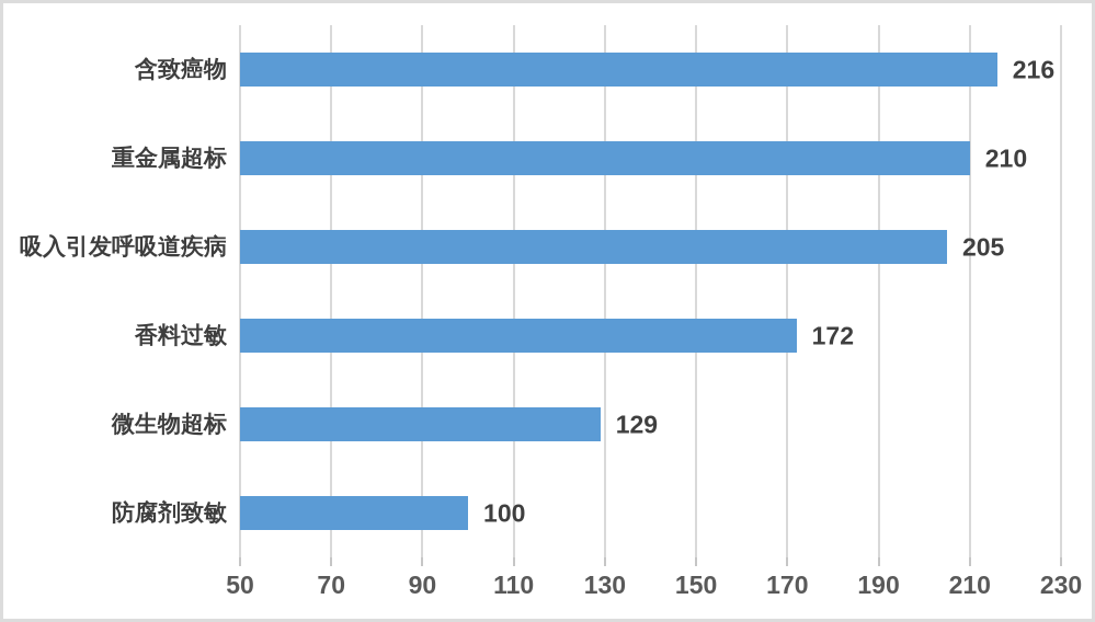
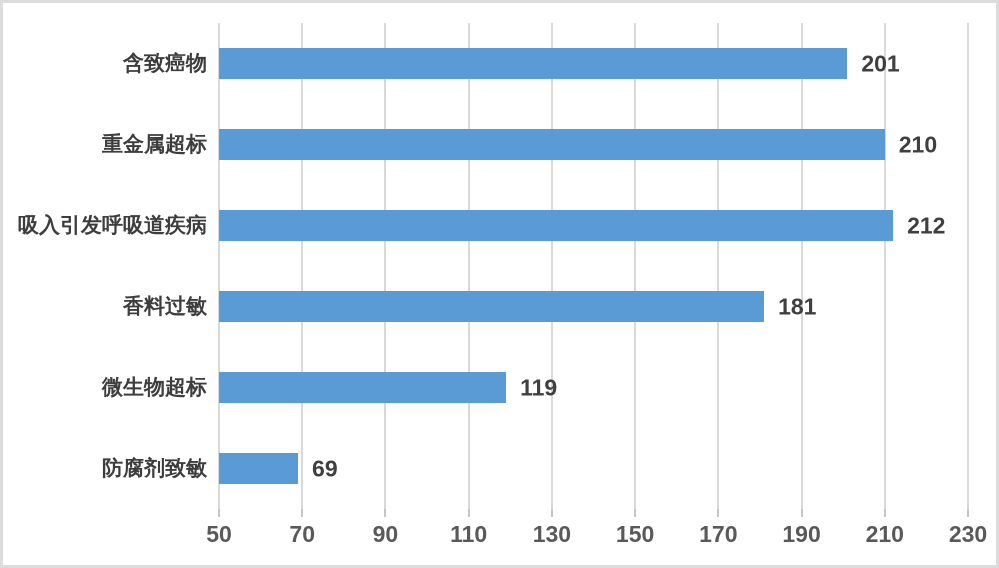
含致癌物: 216 -> 201
吸入引发呼吸道疾病: 205 -> 212
香料过敏: 172 -> 181
微生物超标: 129 -> 119
防腐剂致敏: 100 -> 69
